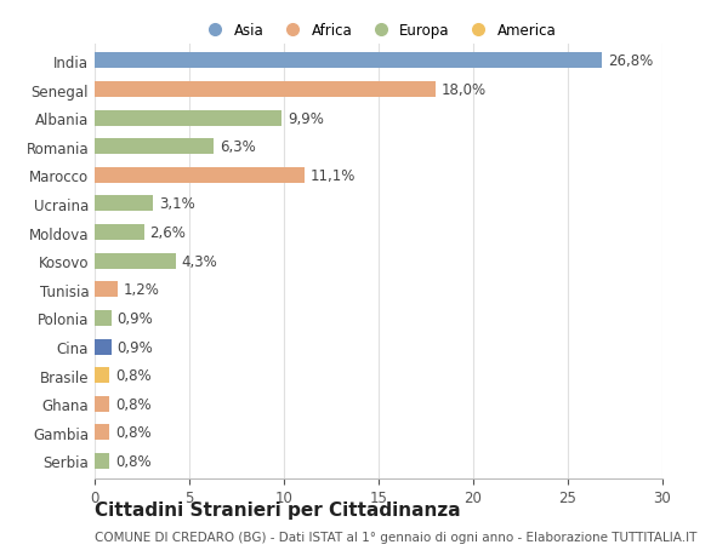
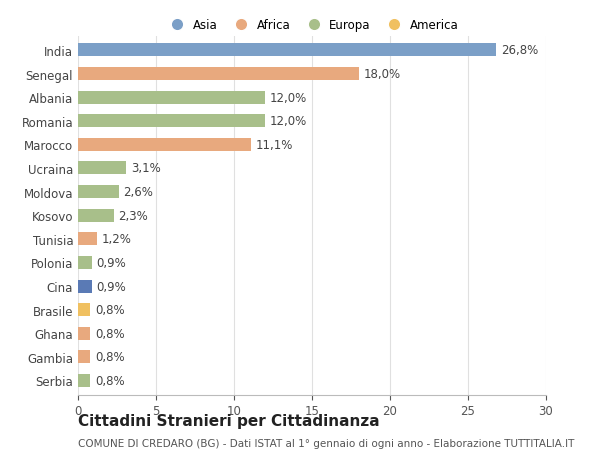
Albania: 9,9% -> 12,0%
Romania: 6,3% -> 12,0%
Kosovo: 4,3% -> 2,3%
